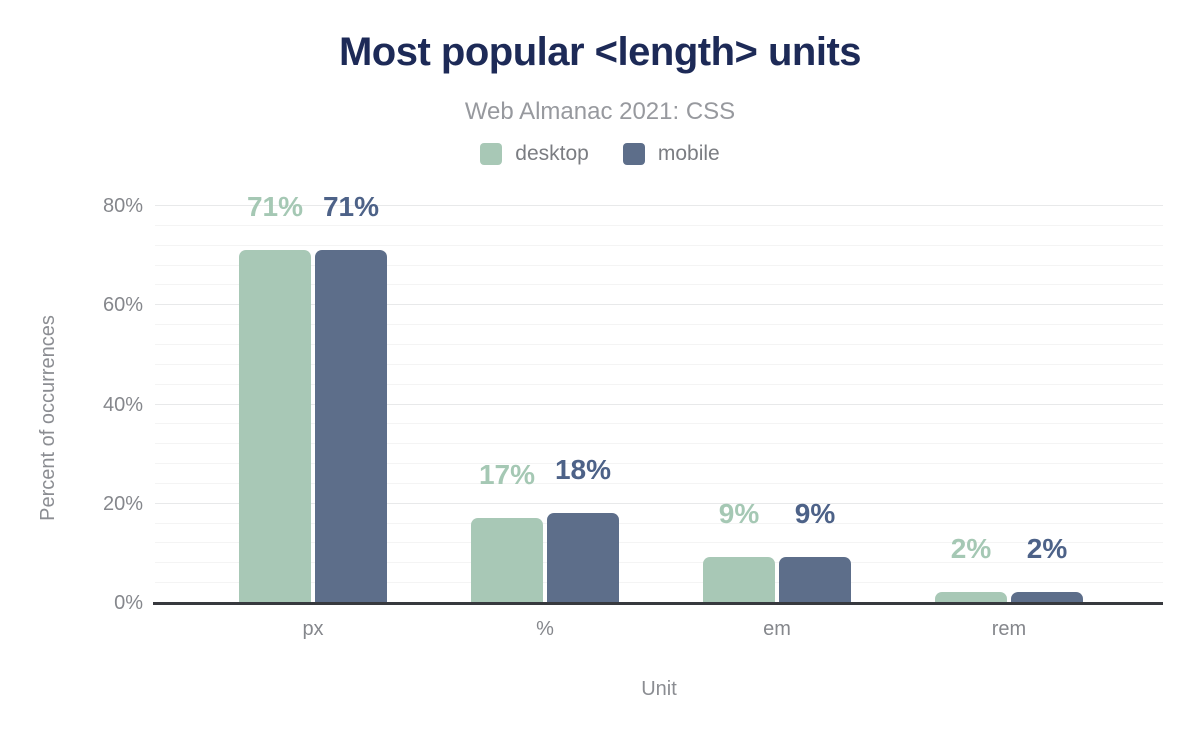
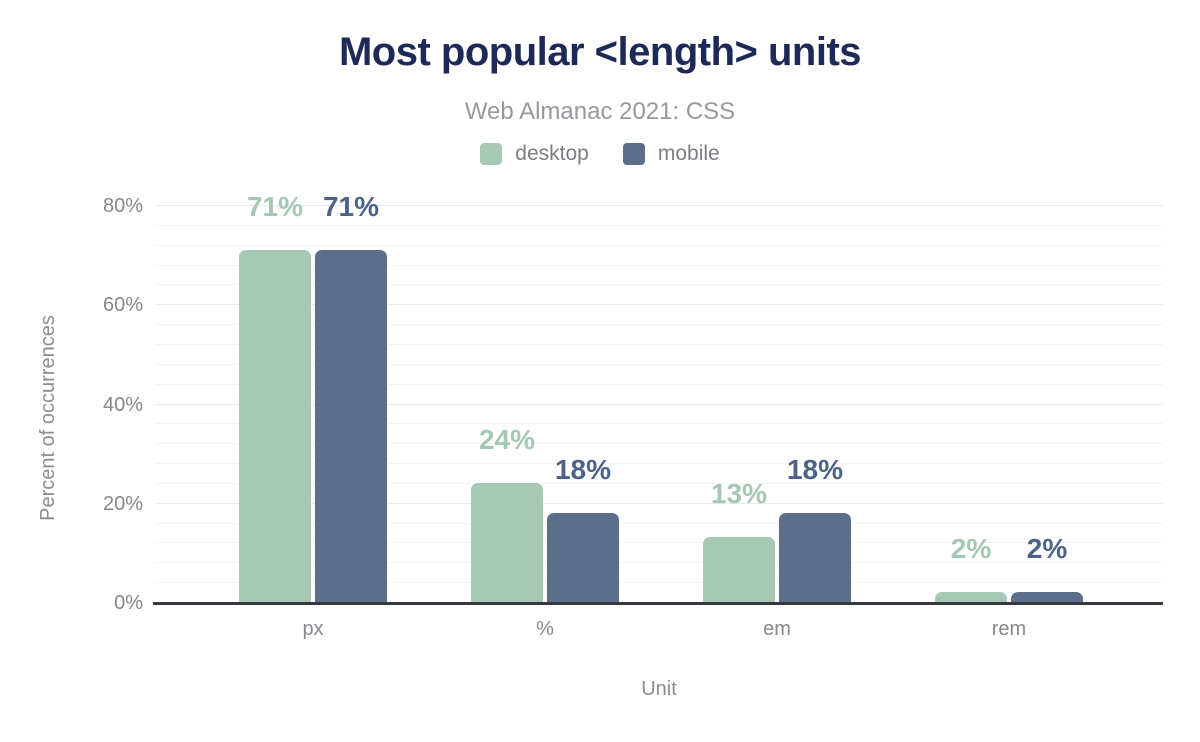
desktop/%: 17% -> 24%
desktop/em: 9% -> 13%
mobile/em: 9% -> 18%
